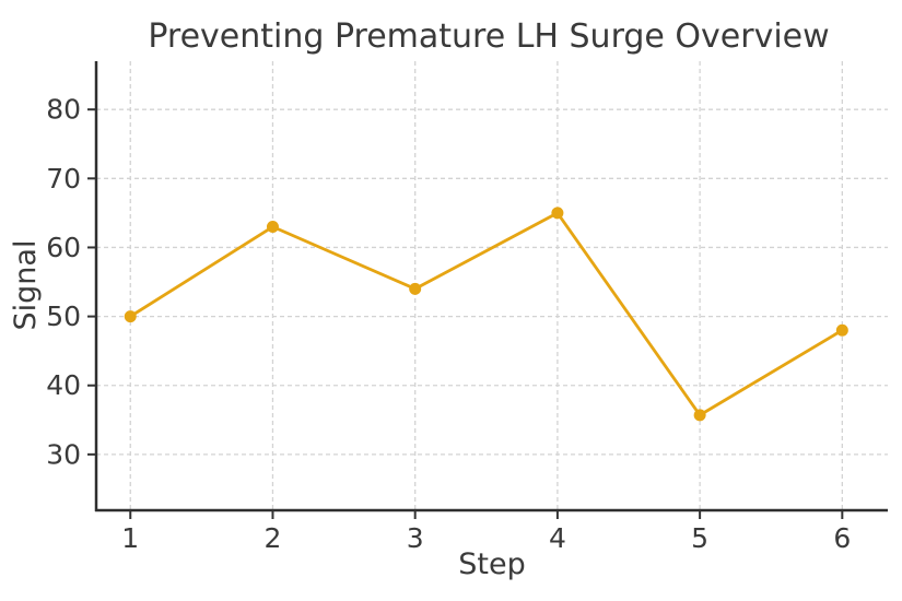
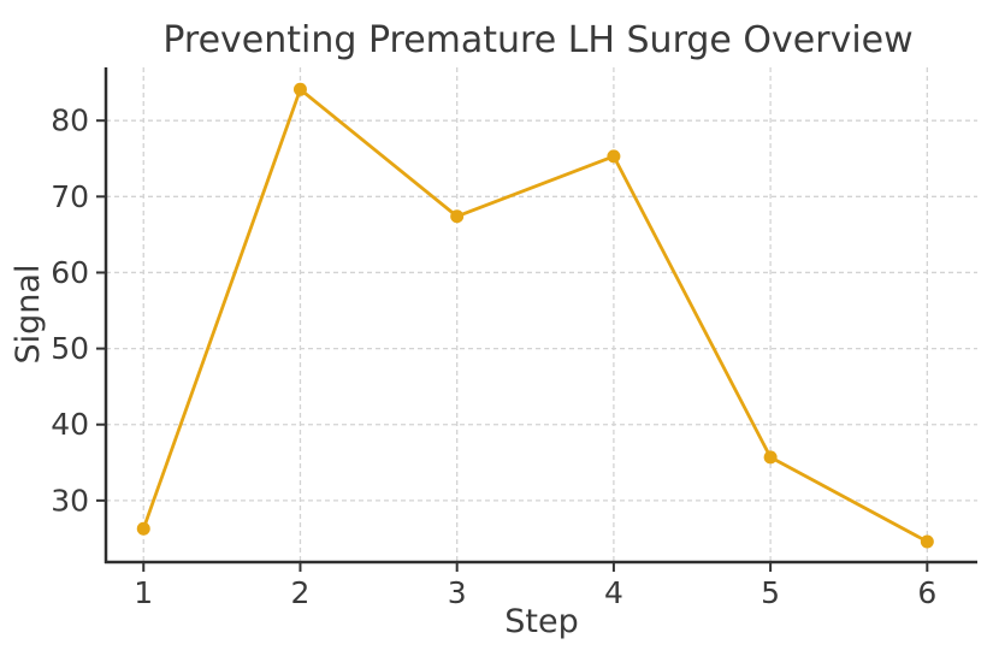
1: 50 -> 26
2: 63 -> 84
3: 54 -> 67
4: 65 -> 75
6: 48 -> 25
